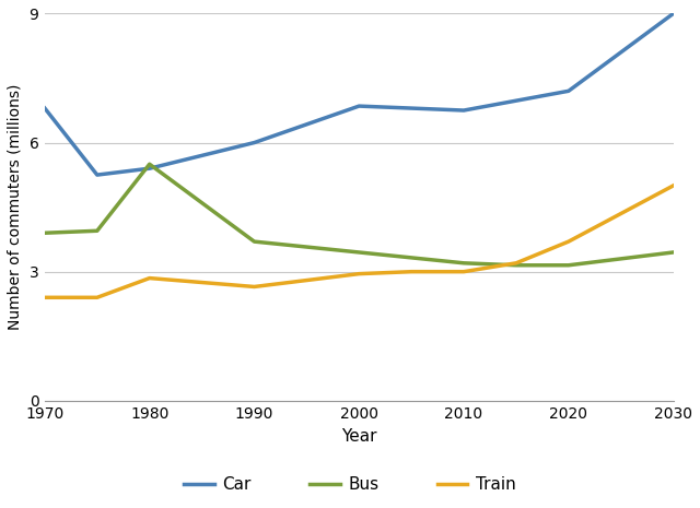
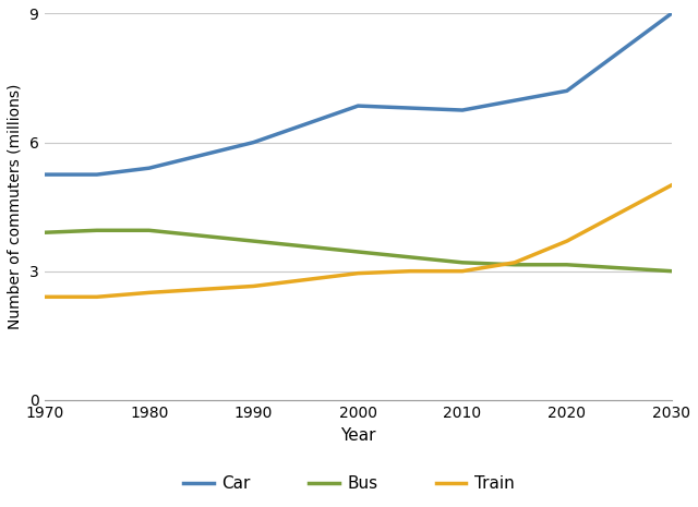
Car/1970: 6.80 -> 5.25
Bus/1980: 5.50 -> 3.95
Train/1980: 2.85 -> 2.50
Bus/2030: 3.45 -> 3.00
